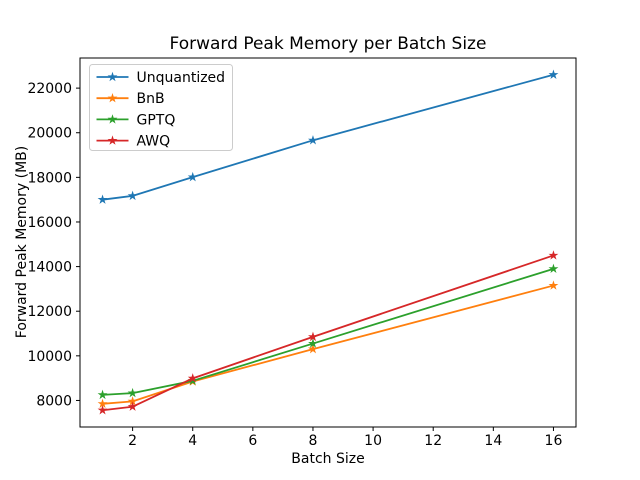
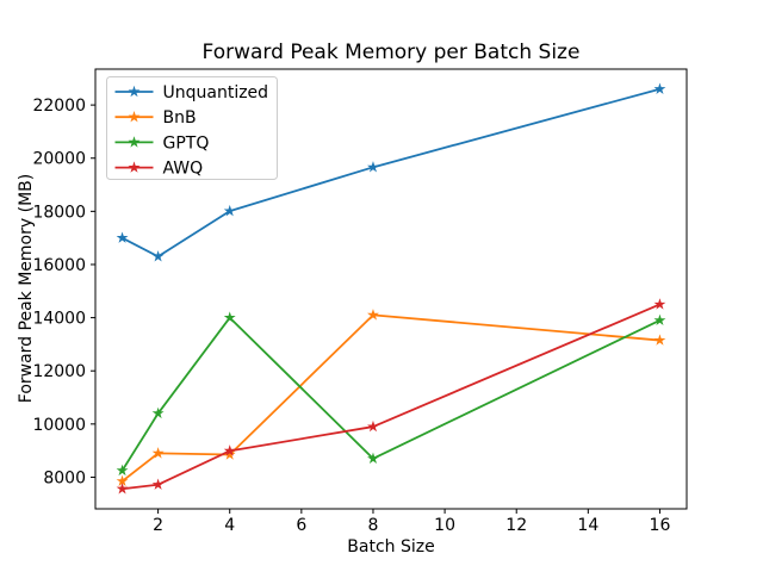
Unquantized/2: 17200 -> 16300
BnB/2: 8000 -> 8900
GPTQ/2: 8300 -> 10400
GPTQ/4: 8900 -> 14000
BnB/8: 10300 -> 14100
GPTQ/8: 10600 -> 8700
AWQ/8: 10800 -> 9900
